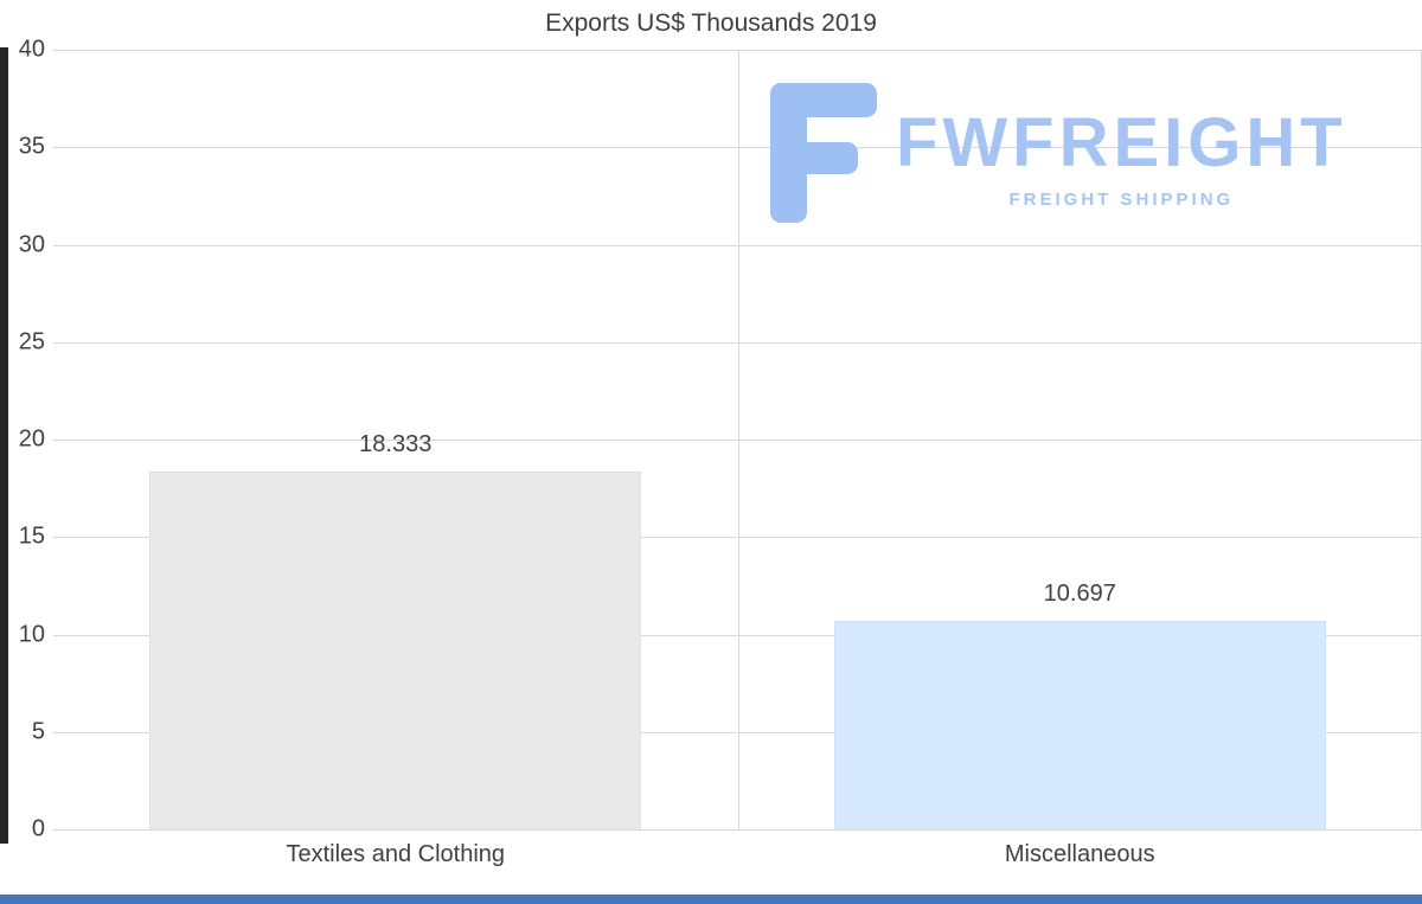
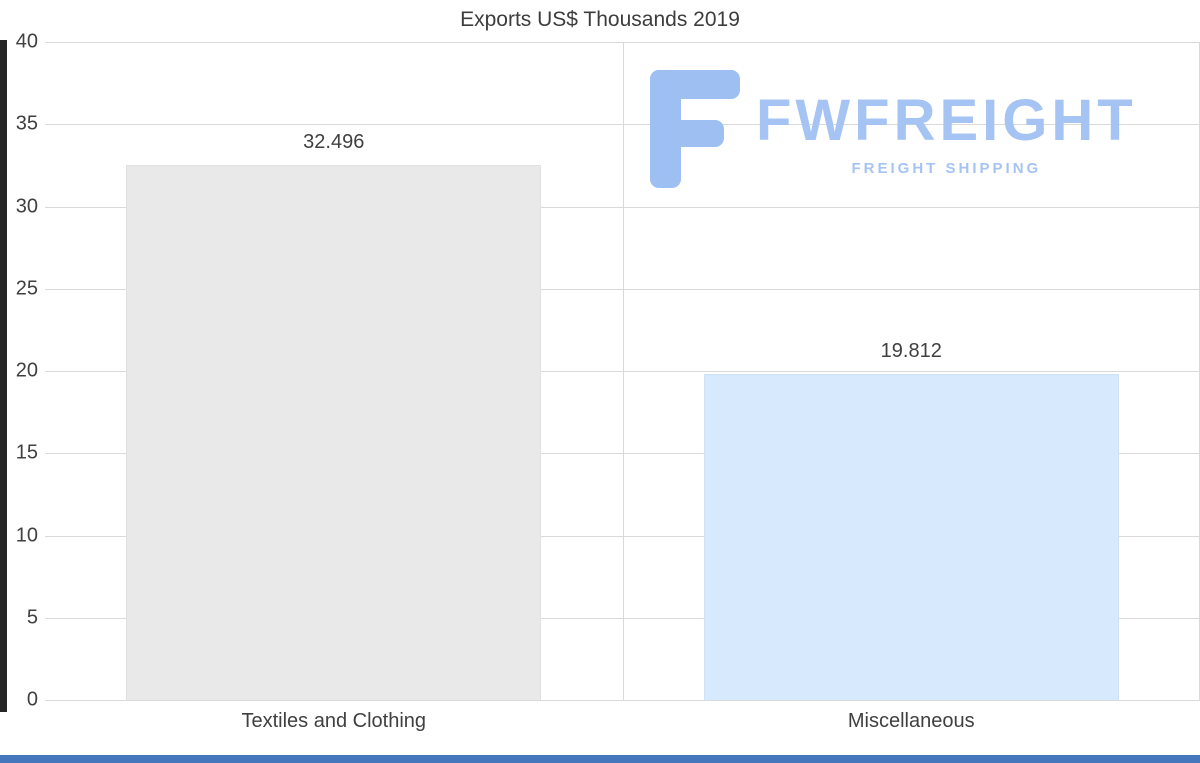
Textiles and Clothing: 18.333 -> 32.496
Miscellaneous: 10.697 -> 19.812
